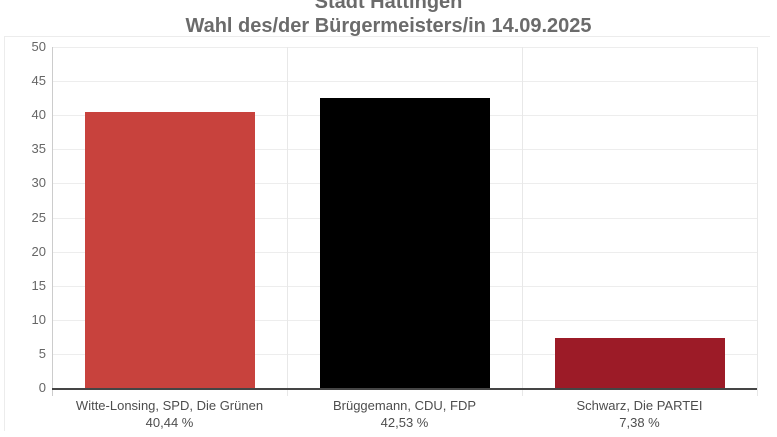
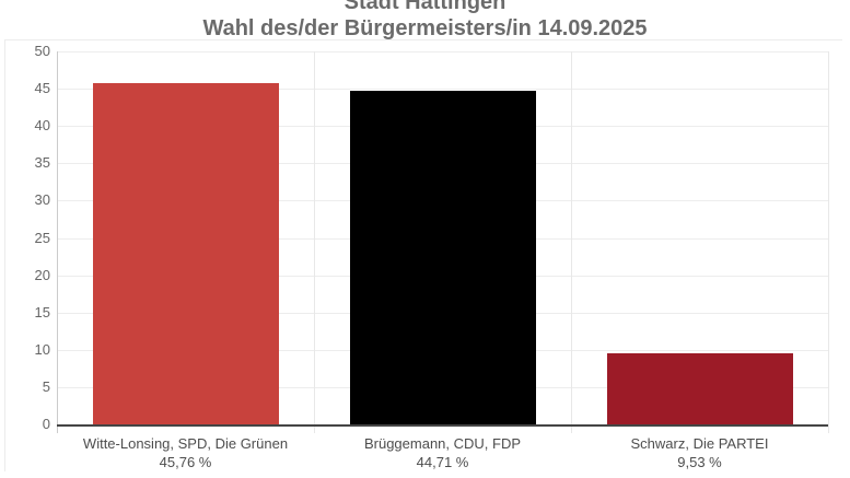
Witte-Lonsing, SPD, Die Grünen: 40,44 -> 45,76
Brüggemann, CDU, FDP: 42,53 -> 44,71
Schwarz, Die PARTEI: 7,38 -> 9,53
